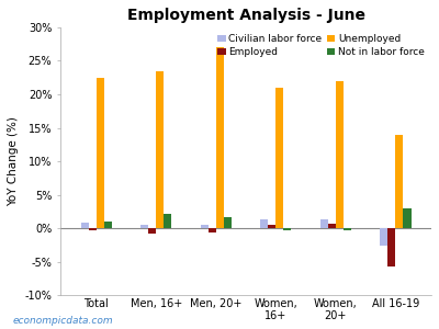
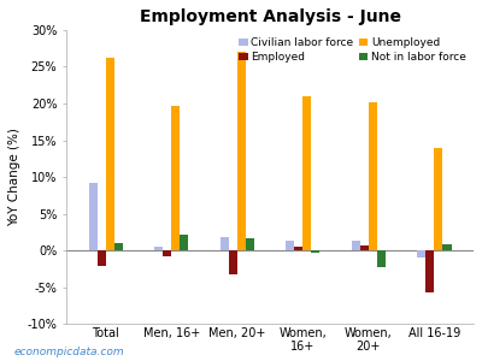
Civilian labor force/Total: 0.8% -> 9.2%
Employed/Total: -0.3% -> -2.0%
Unemployed/Total: 22.5% -> 26.2%
Unemployed/Men, 16+: 23.5% -> 19.6%
Civilian labor force/Men, 20+: 0.6% -> 1.8%
Employed/Men, 20+: -0.6% -> -3.2%
Unemployed/Women, 20+: 22.0% -> 20.2%
Not in labor force/Women, 20+: -0.3% -> -2.2%
Civilian labor force/All 16-19: -2.5% -> -1.0%
Not in labor force/All 16-19: 3.0% -> 0.8%
